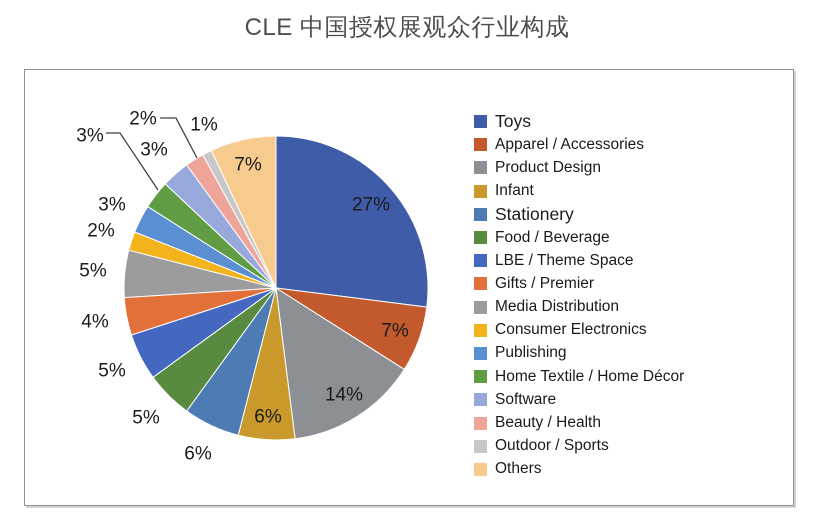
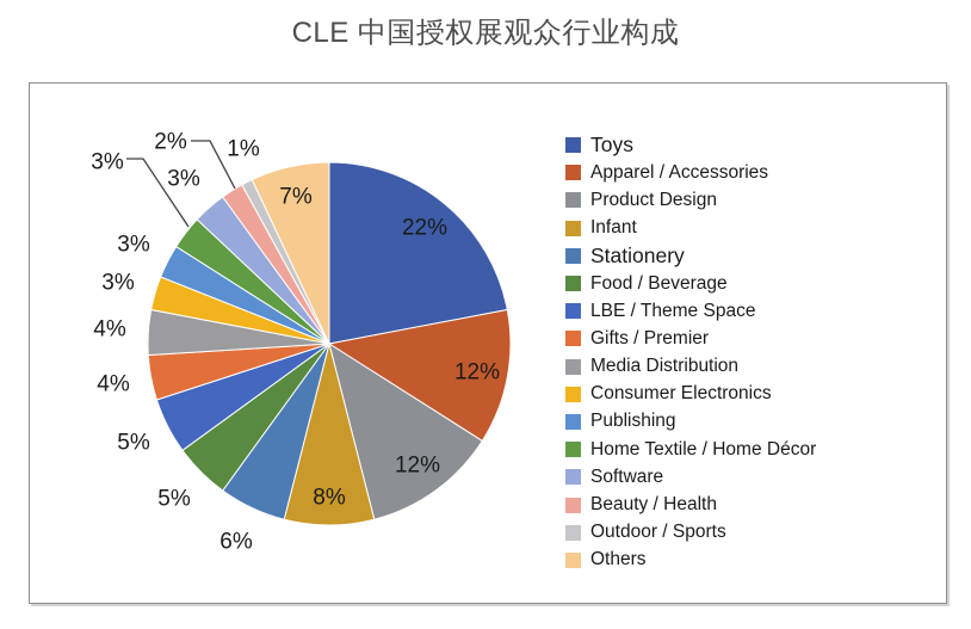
Toys: 27% -> 22%
Apparel / Accessories: 7% -> 12%
Product Design: 14% -> 12%
Infant: 6% -> 8%
Media Distribution: 5% -> 4%
Consumer Electronics: 2% -> 3%
